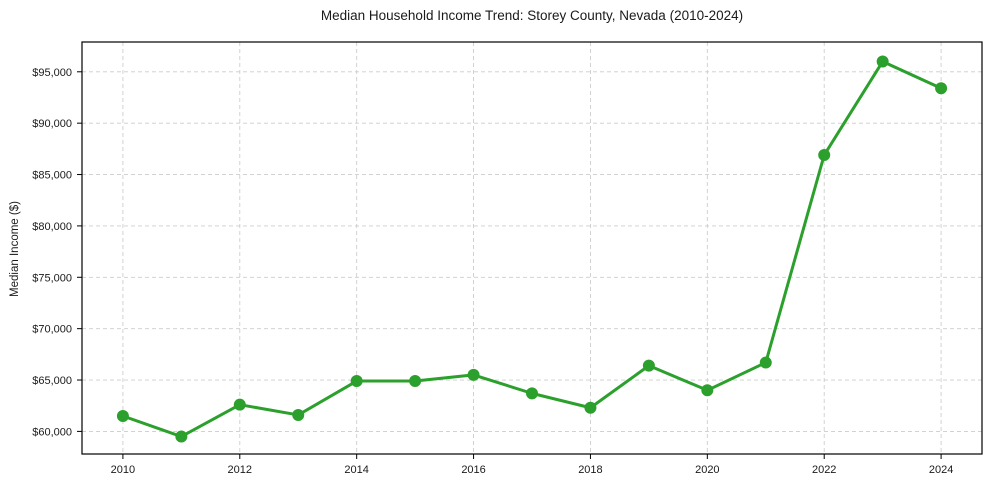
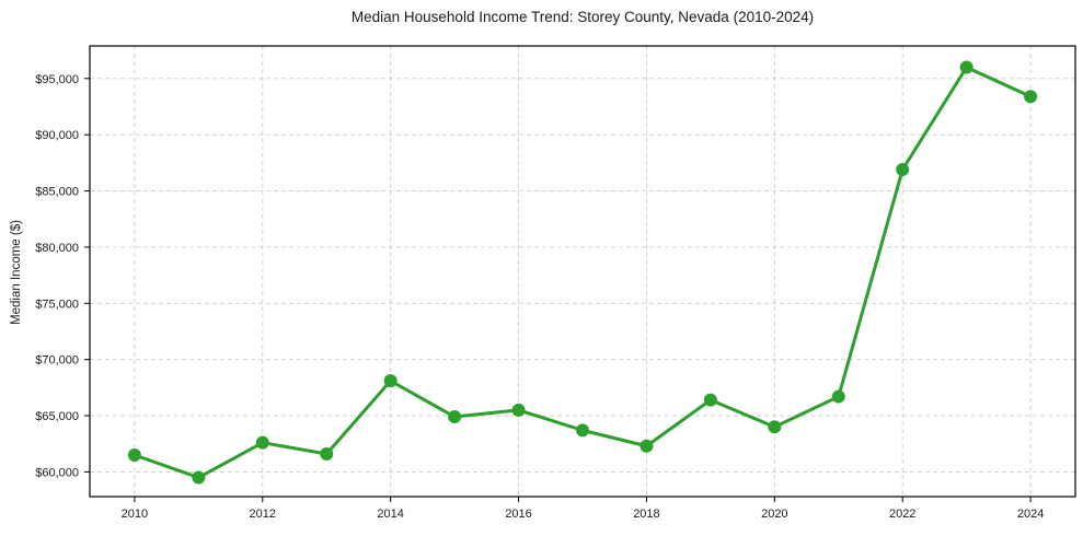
2014: $64900 -> $68100
